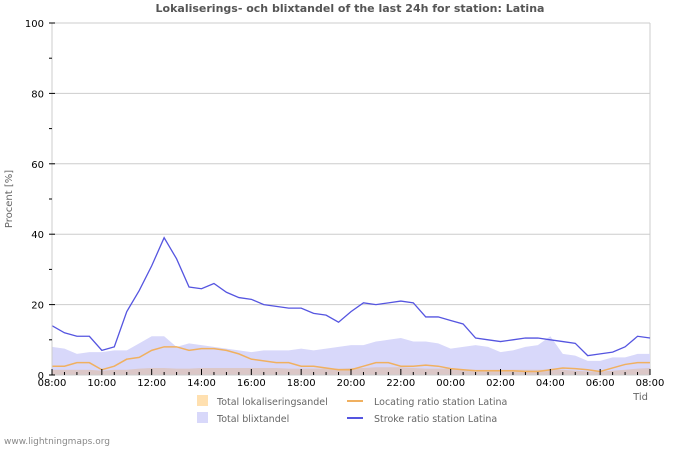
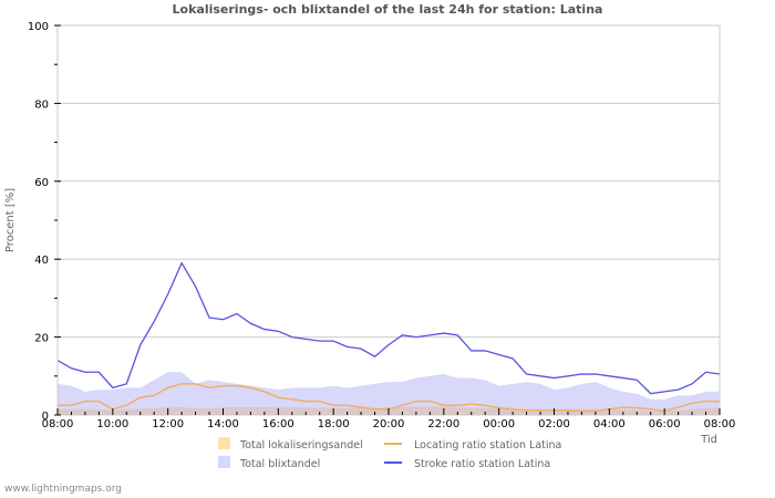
Total blixtandel/20: 11 -> 7
